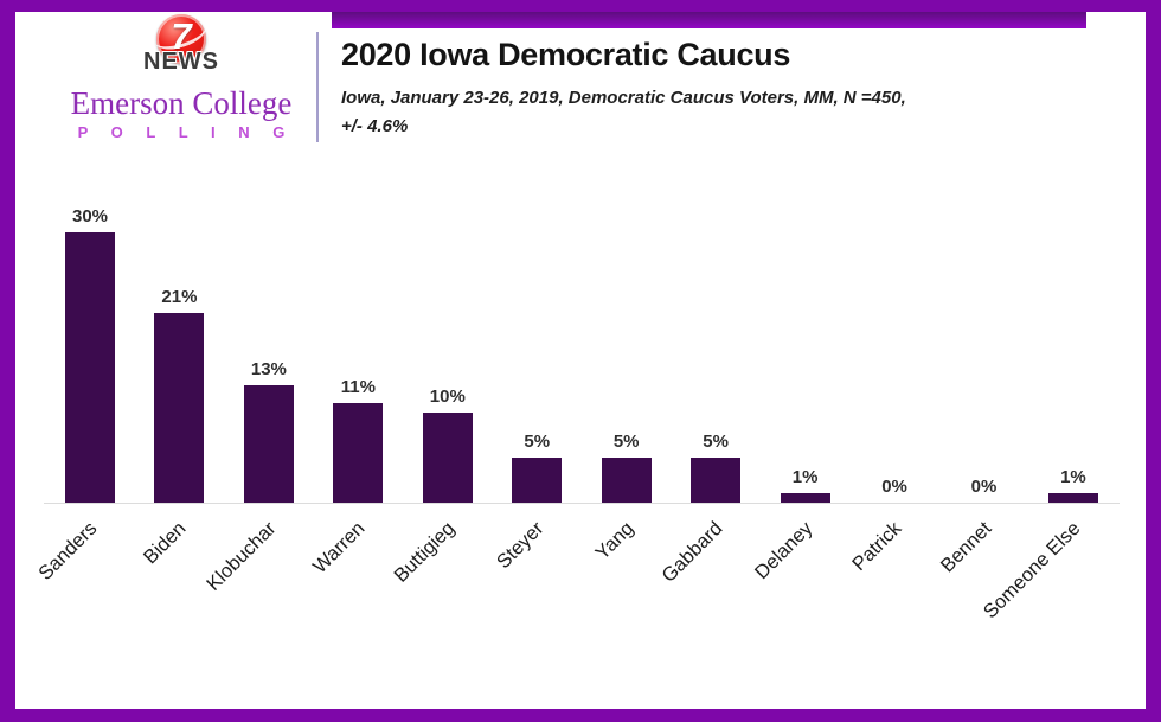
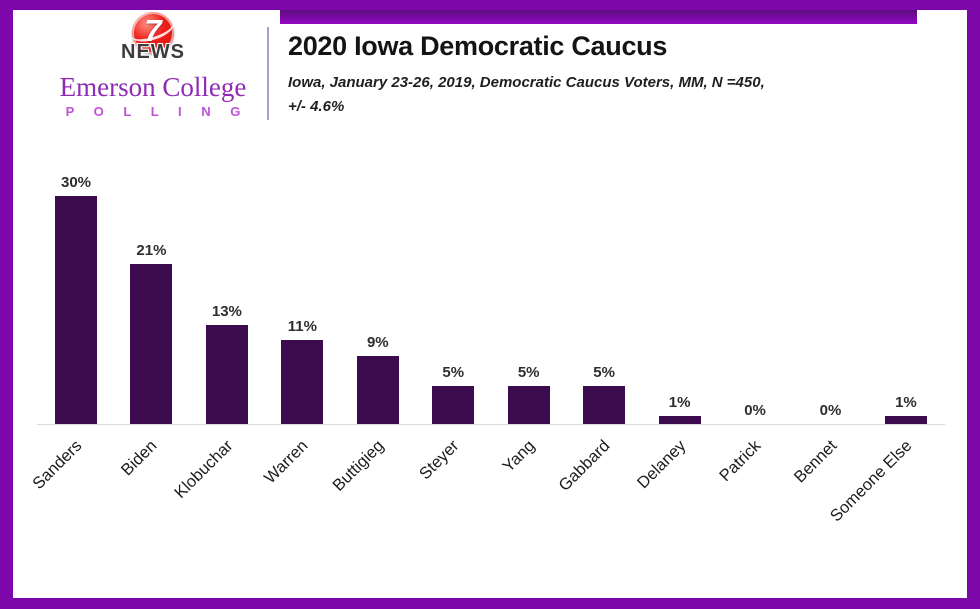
Buttigieg: 10% -> 9%
